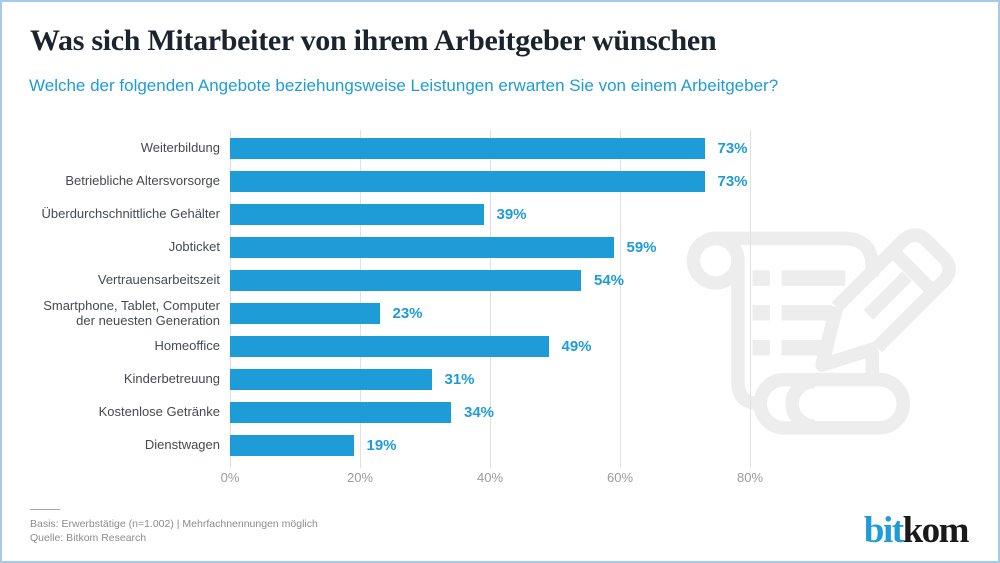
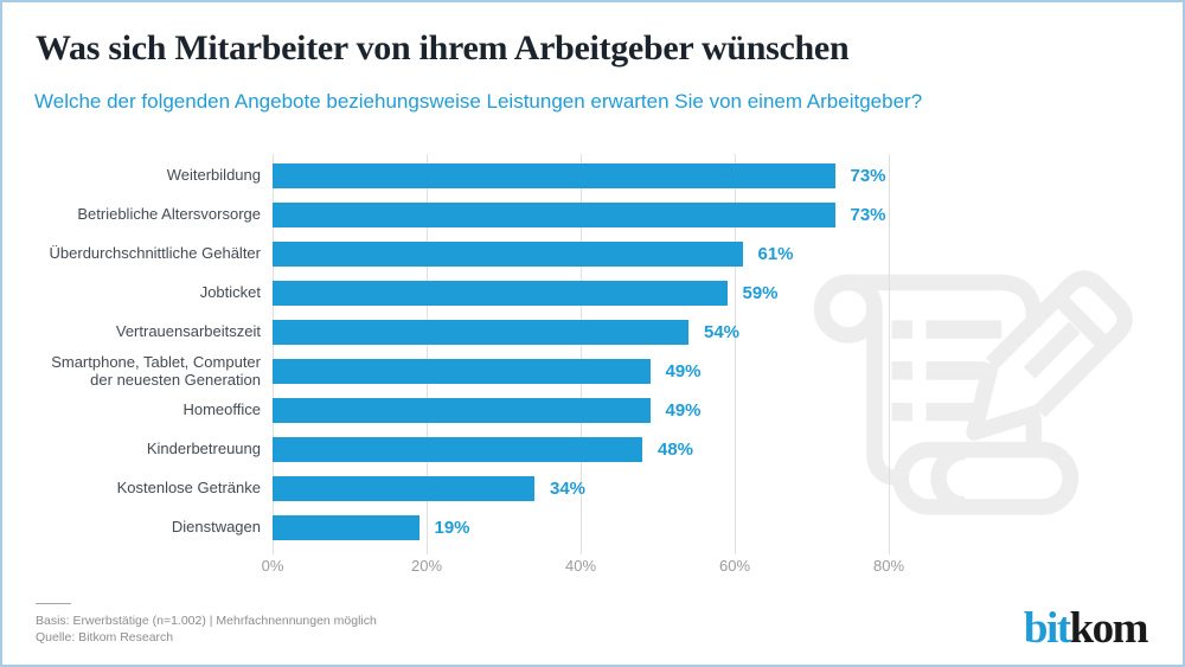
Überdurchschnittliche Gehälter: 39% -> 61%
Smartphone, Tablet, Computer der neuesten Generation: 23% -> 49%
Kinderbetreuung: 31% -> 48%
